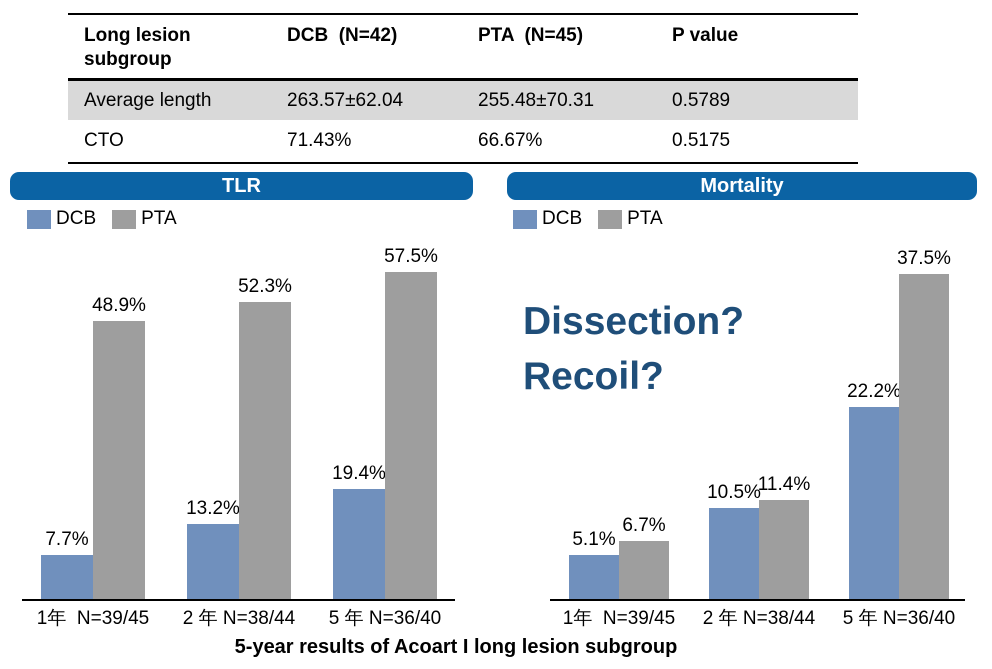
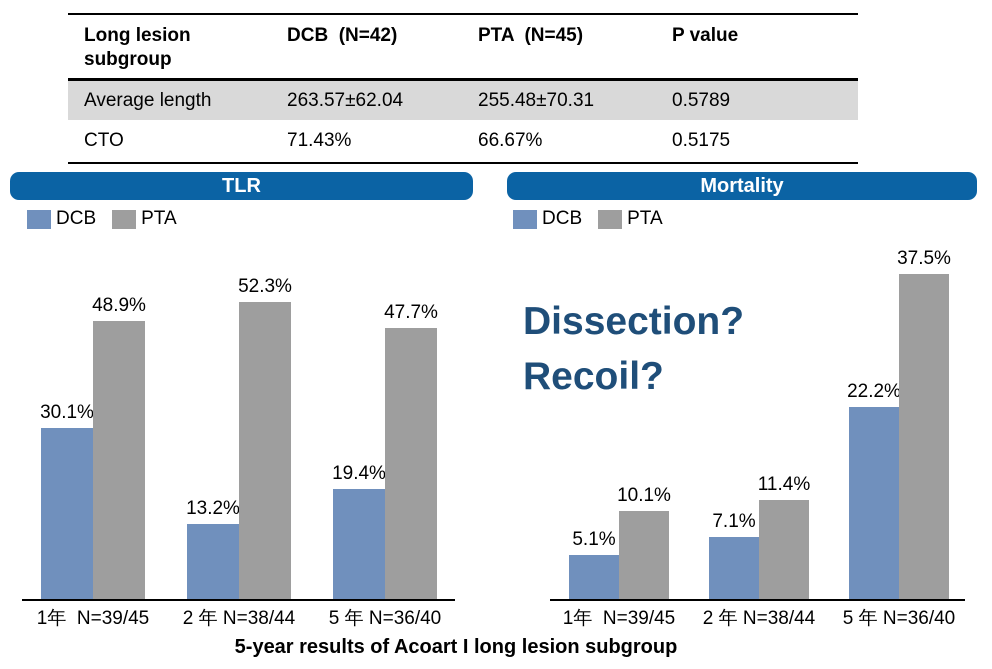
TLR/DCB/1年 N=39/45: 7.7% -> 30.1%
TLR/PTA/5 年 N=36/40: 57.5% -> 47.7%
Mortality/PTA/1年 N=39/45: 6.7% -> 10.1%
Mortality/DCB/2 年 N=38/44: 10.5% -> 7.1%
